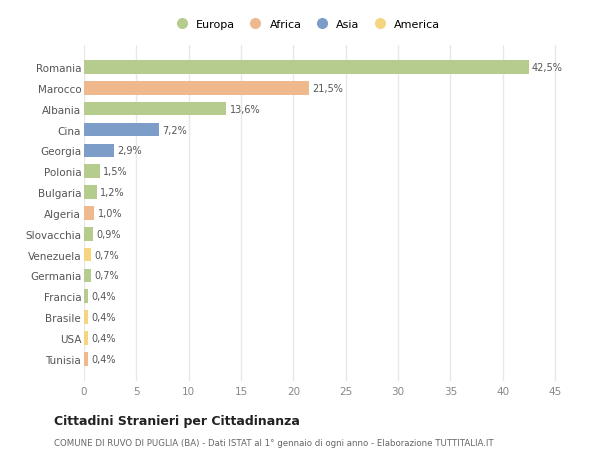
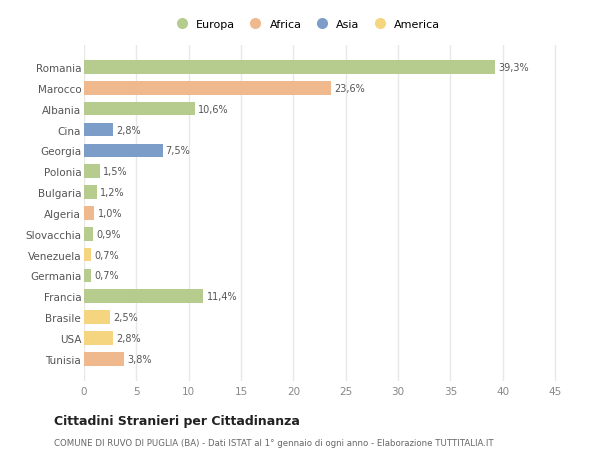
Romania: 42,5% -> 39,3%
Marocco: 21,5% -> 23,6%
Albania: 13,6% -> 10,6%
Cina: 7,2% -> 2,8%
Georgia: 2,9% -> 7,5%
Francia: 0,4% -> 11,4%
Brasile: 0,4% -> 2,5%
USA: 0,4% -> 2,8%
Tunisia: 0,4% -> 3,8%
